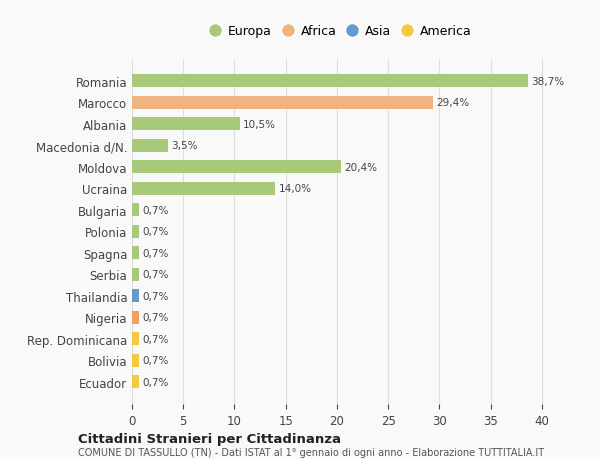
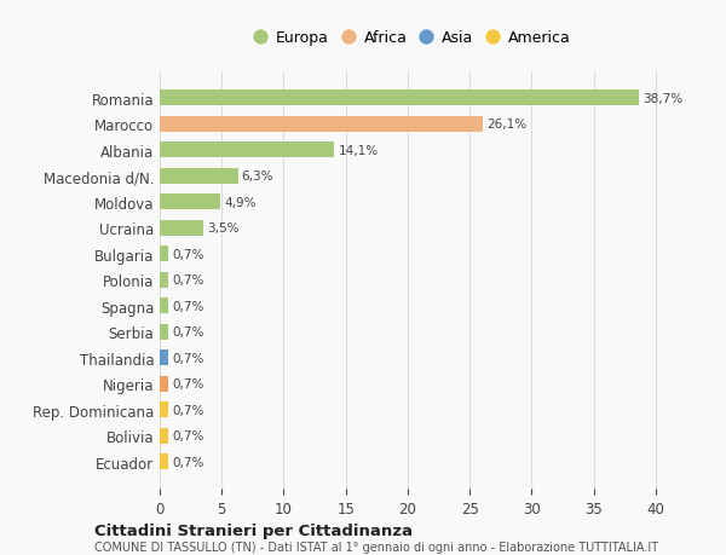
Marocco: 29,4% -> 26,1%
Albania: 10,5% -> 14,1%
Macedonia d/N.: 3,5% -> 6,3%
Moldova: 20,4% -> 4,9%
Ucraina: 14,0% -> 3,5%
